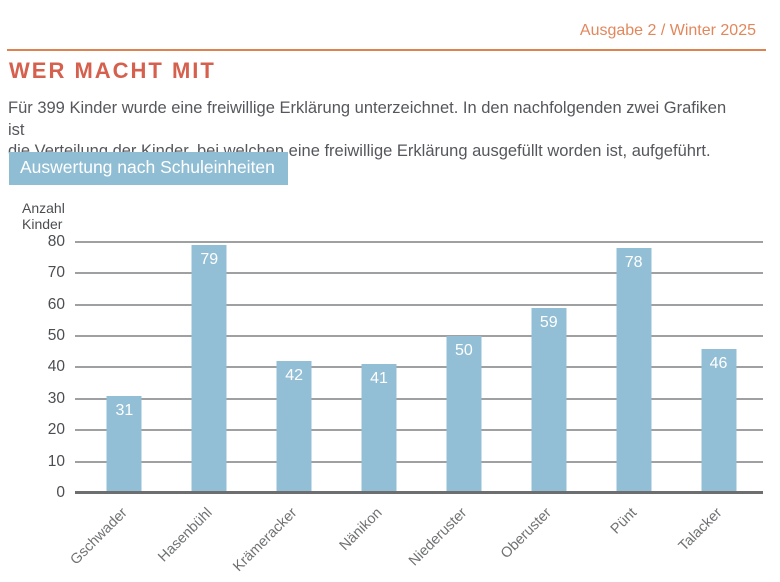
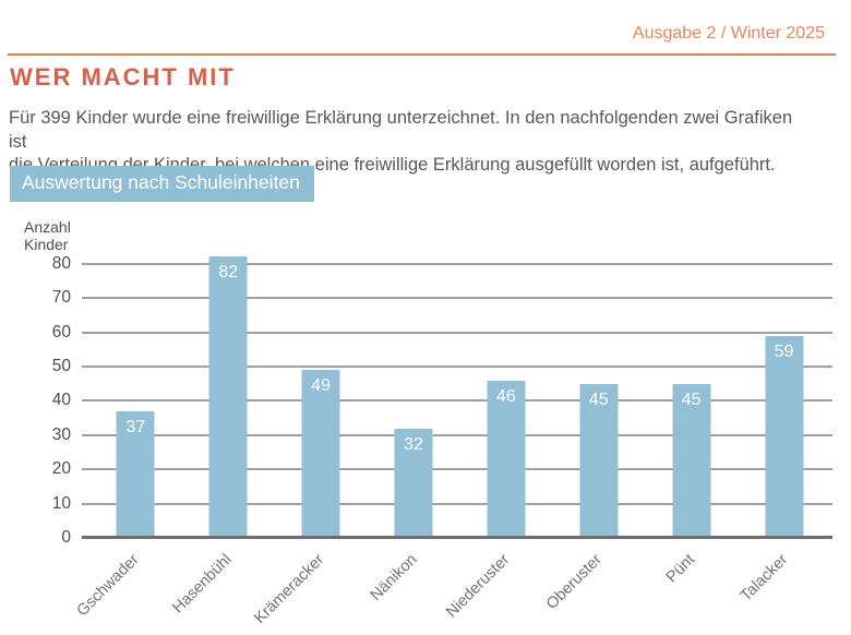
Gschwader: 31 -> 37
Hasenbühl: 79 -> 82
Krämeracker: 42 -> 49
Nänikon: 41 -> 32
Niederuster: 50 -> 46
Oberuster: 59 -> 45
Pünt: 78 -> 45
Talacker: 46 -> 59
